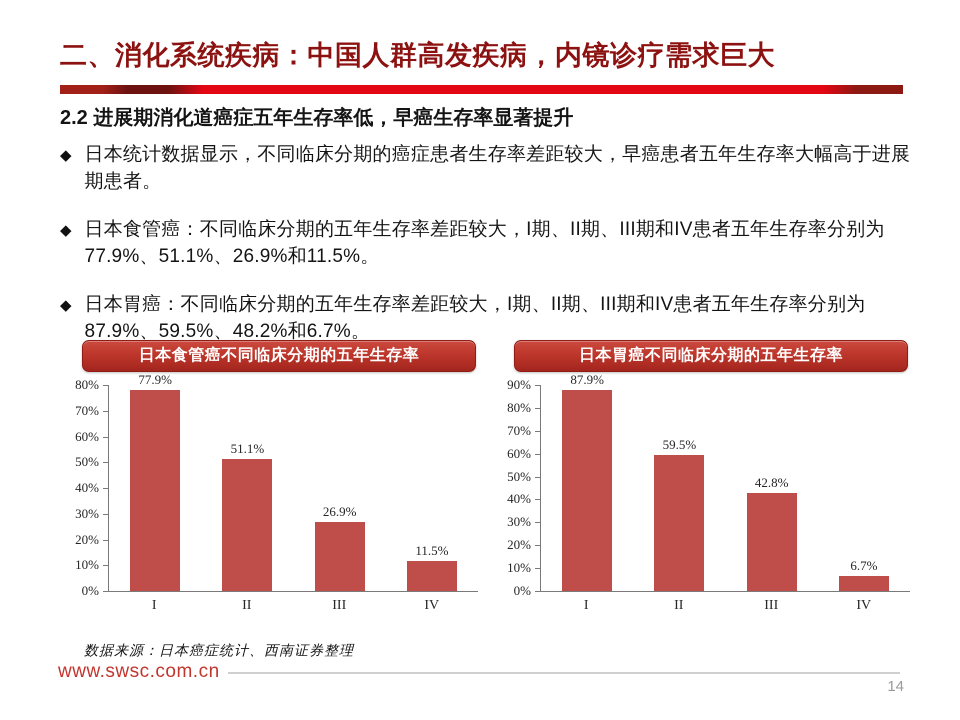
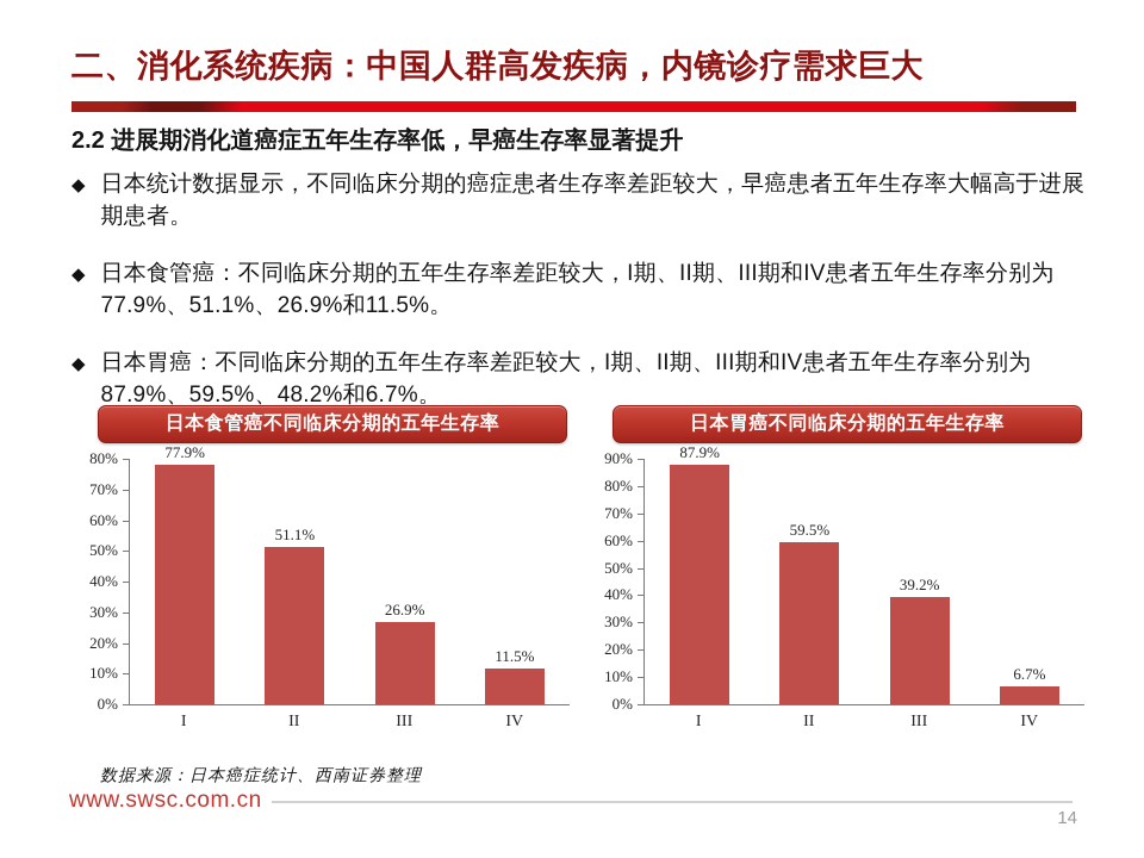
日本胃癌不同临床分期的五年生存率/III: 42.8% -> 39.2%
